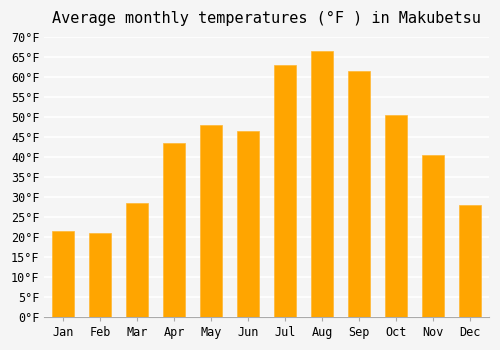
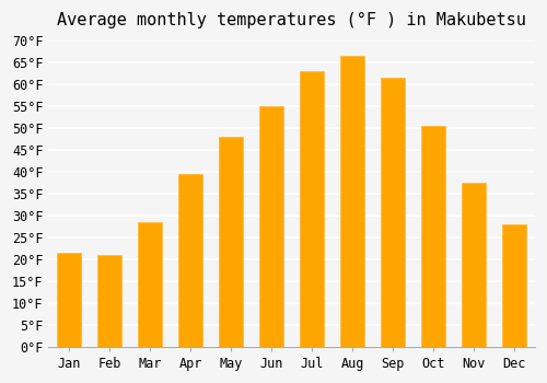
Apr: 43.5°F -> 39.5°F
Jun: 46.5°F -> 55.0°F
Nov: 40.5°F -> 37.5°F
